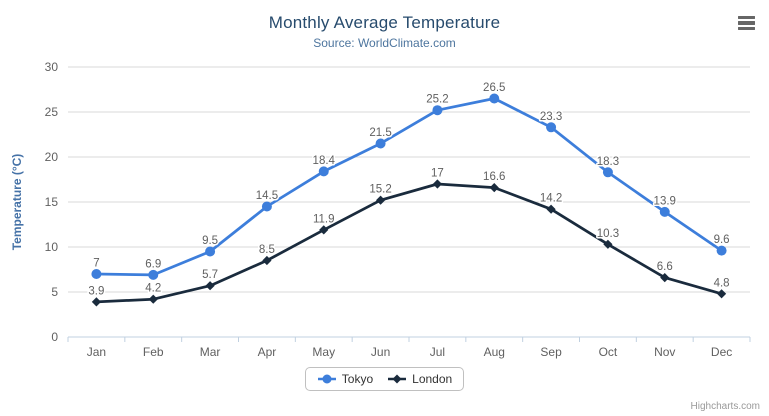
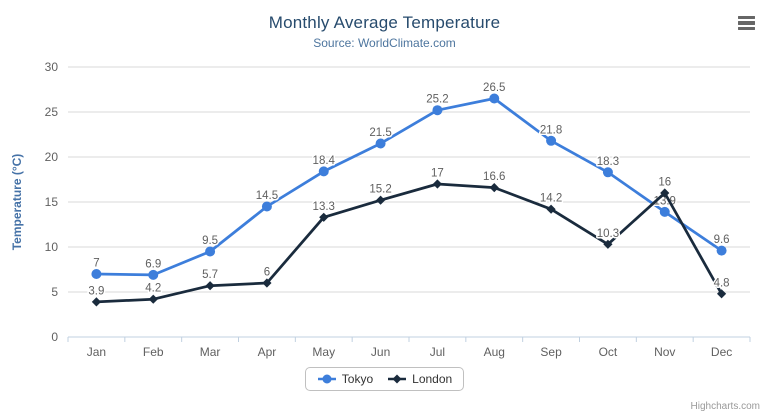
London/Apr: 8.5 -> 6
London/May: 11.9 -> 13.3
Tokyo/Sep: 23.3 -> 21.8
London/Nov: 6.6 -> 16
